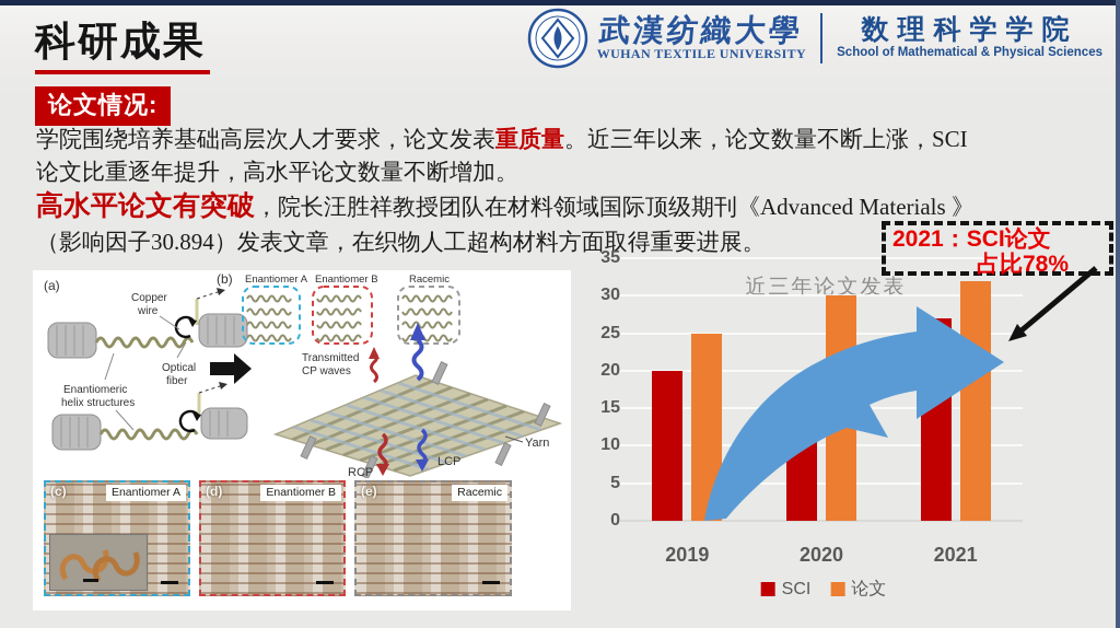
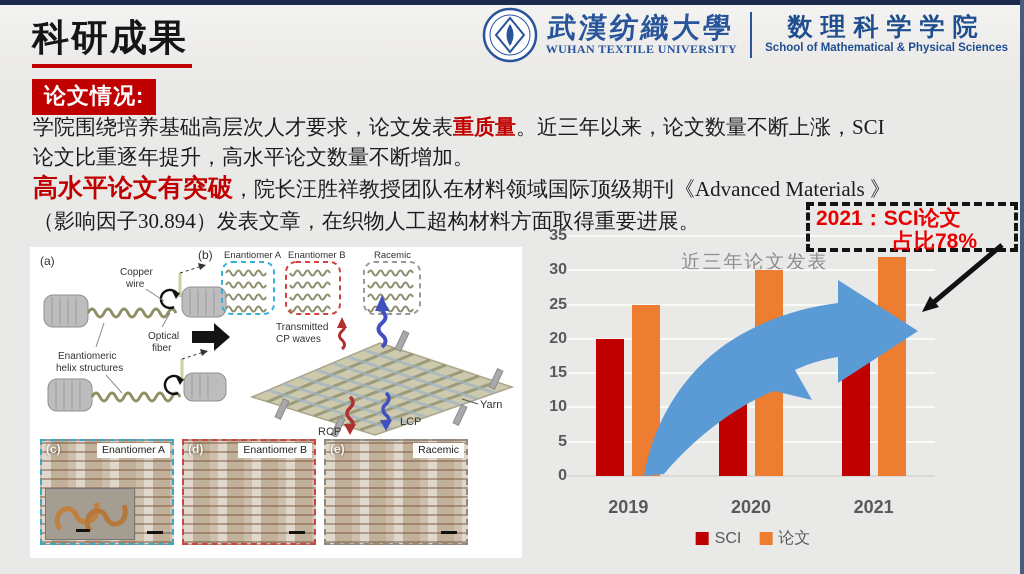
SCI/2021: 27 -> 25
